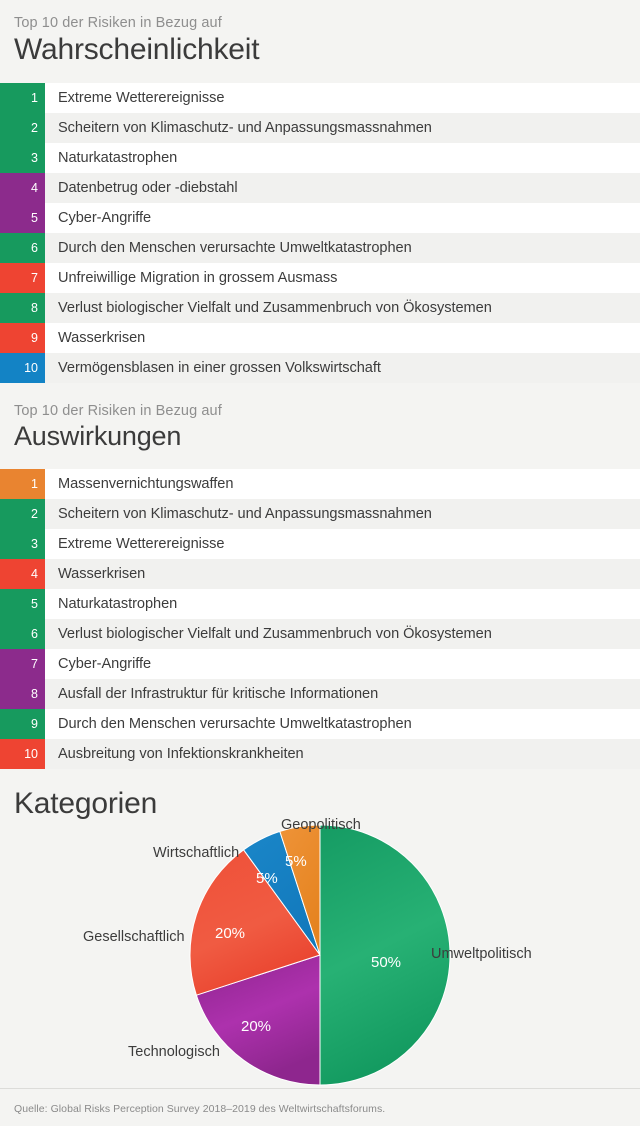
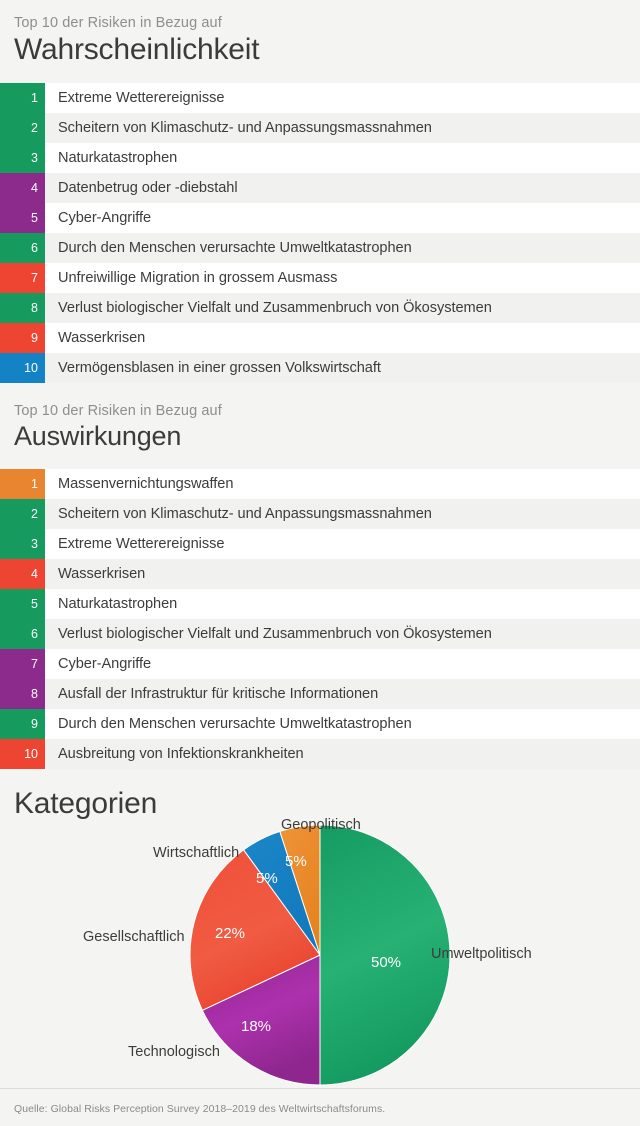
Technologisch: 20% -> 18%
Gesellschaftlich: 20% -> 22%
